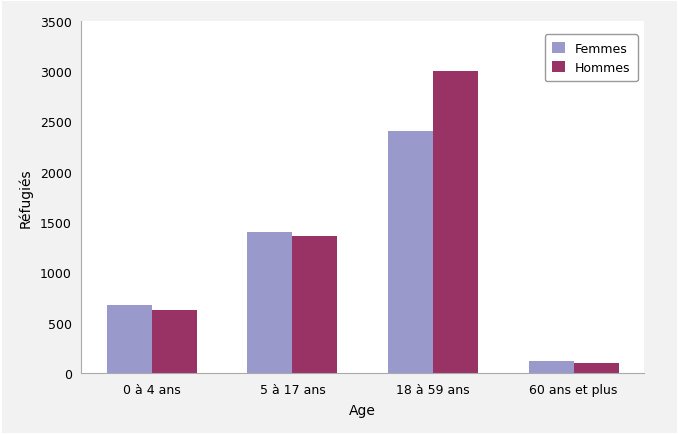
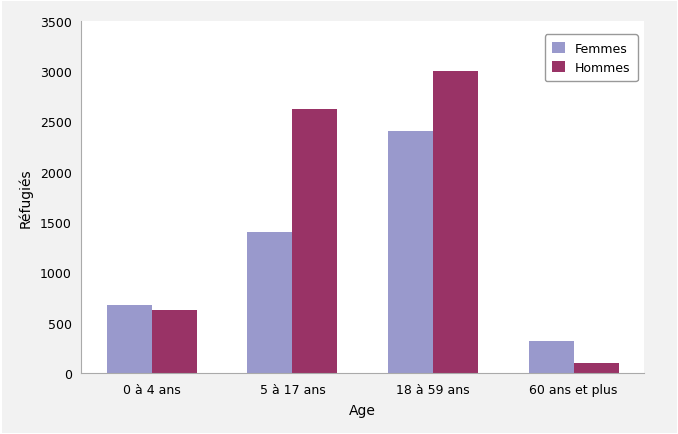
Hommes/5 à 17 ans: 1360 -> 2620
Femmes/60 ans et plus: 120 -> 320
